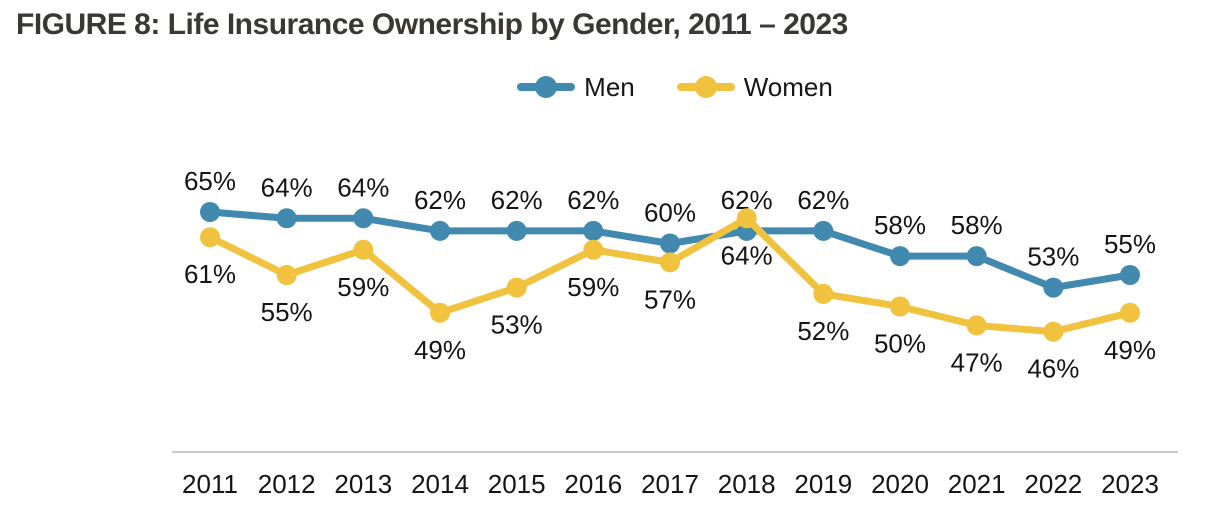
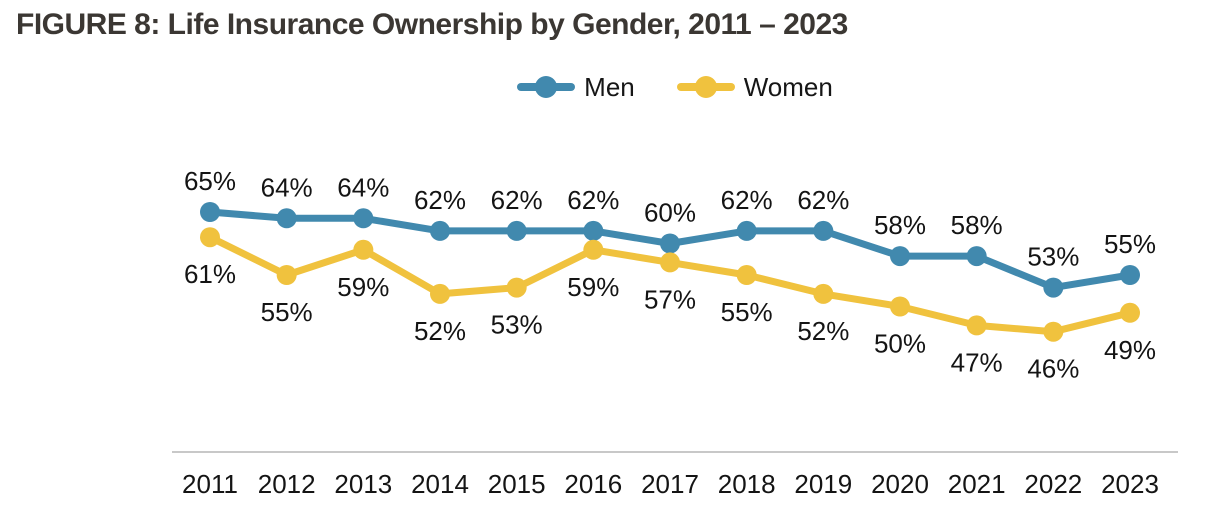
Women/2014: 49% -> 52%
Women/2018: 64% -> 55%
